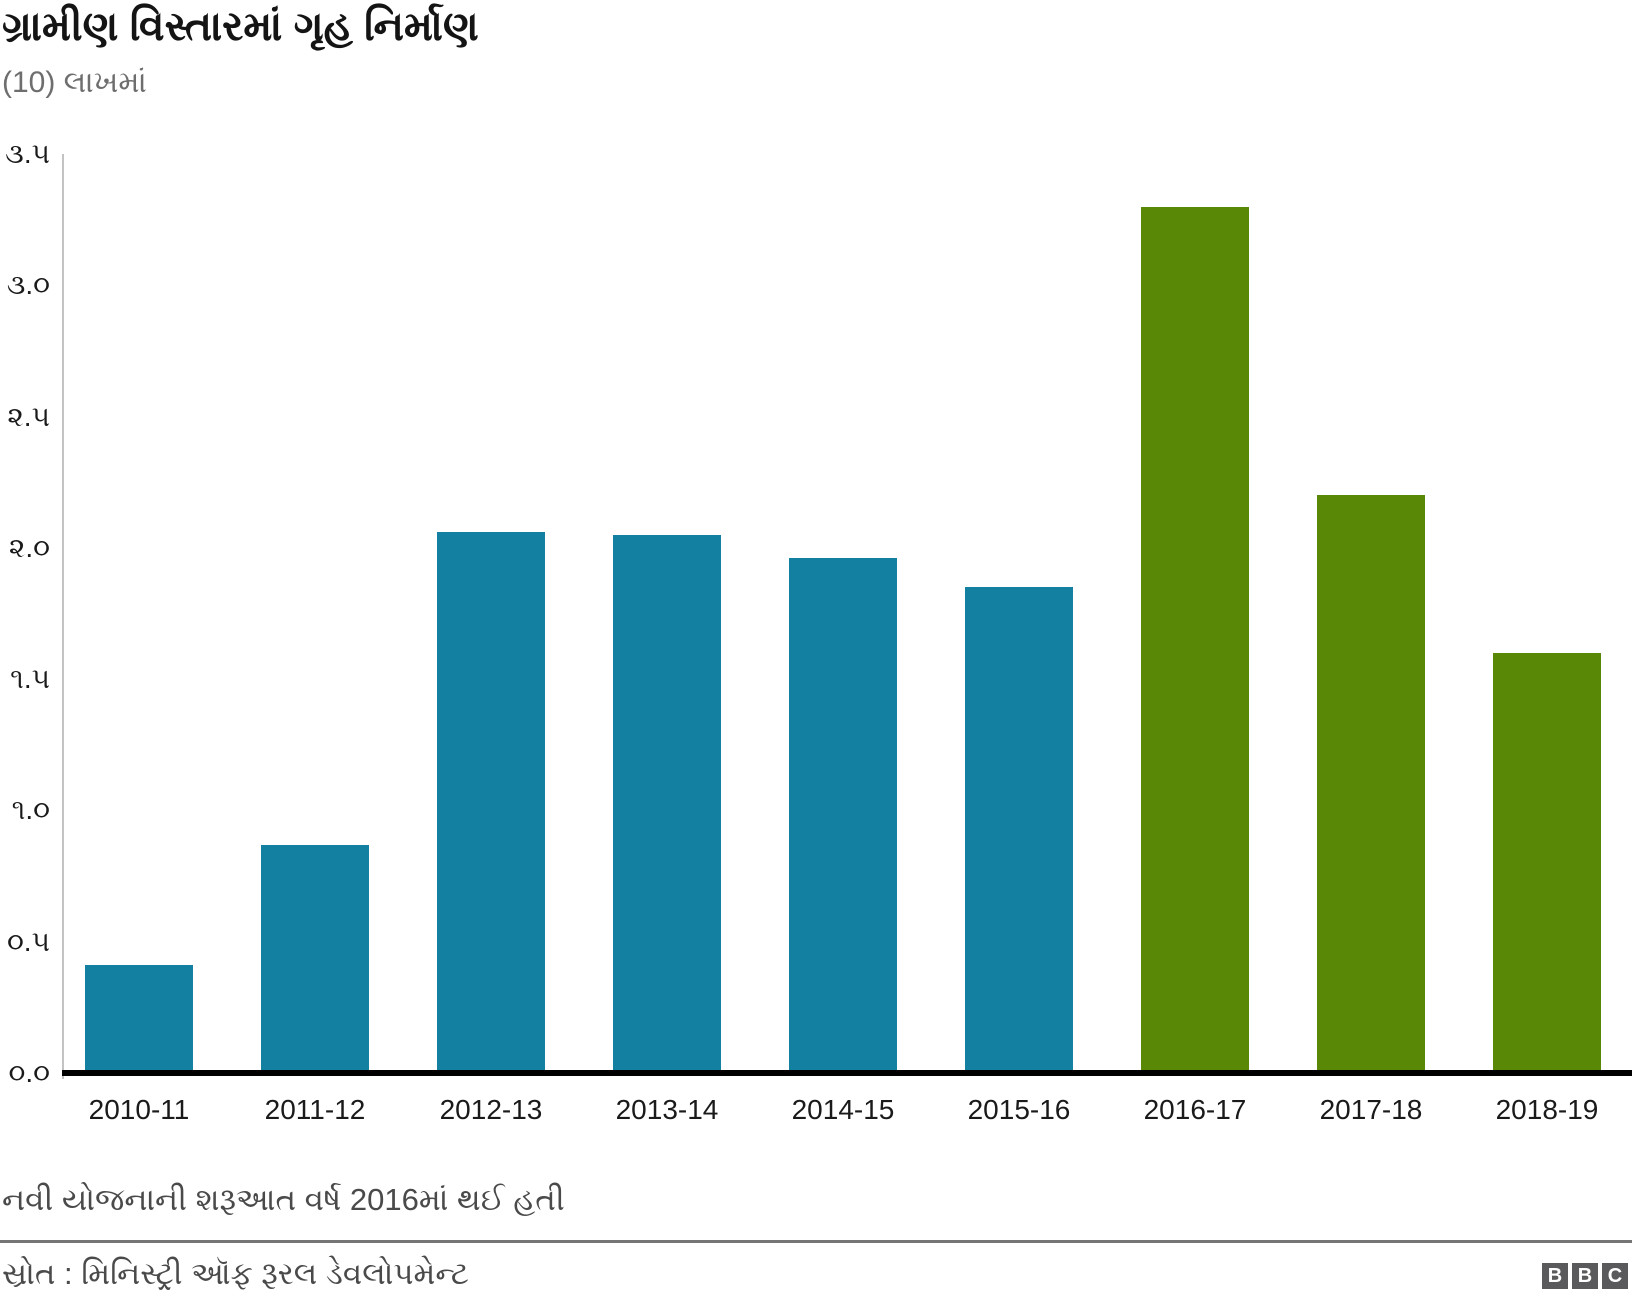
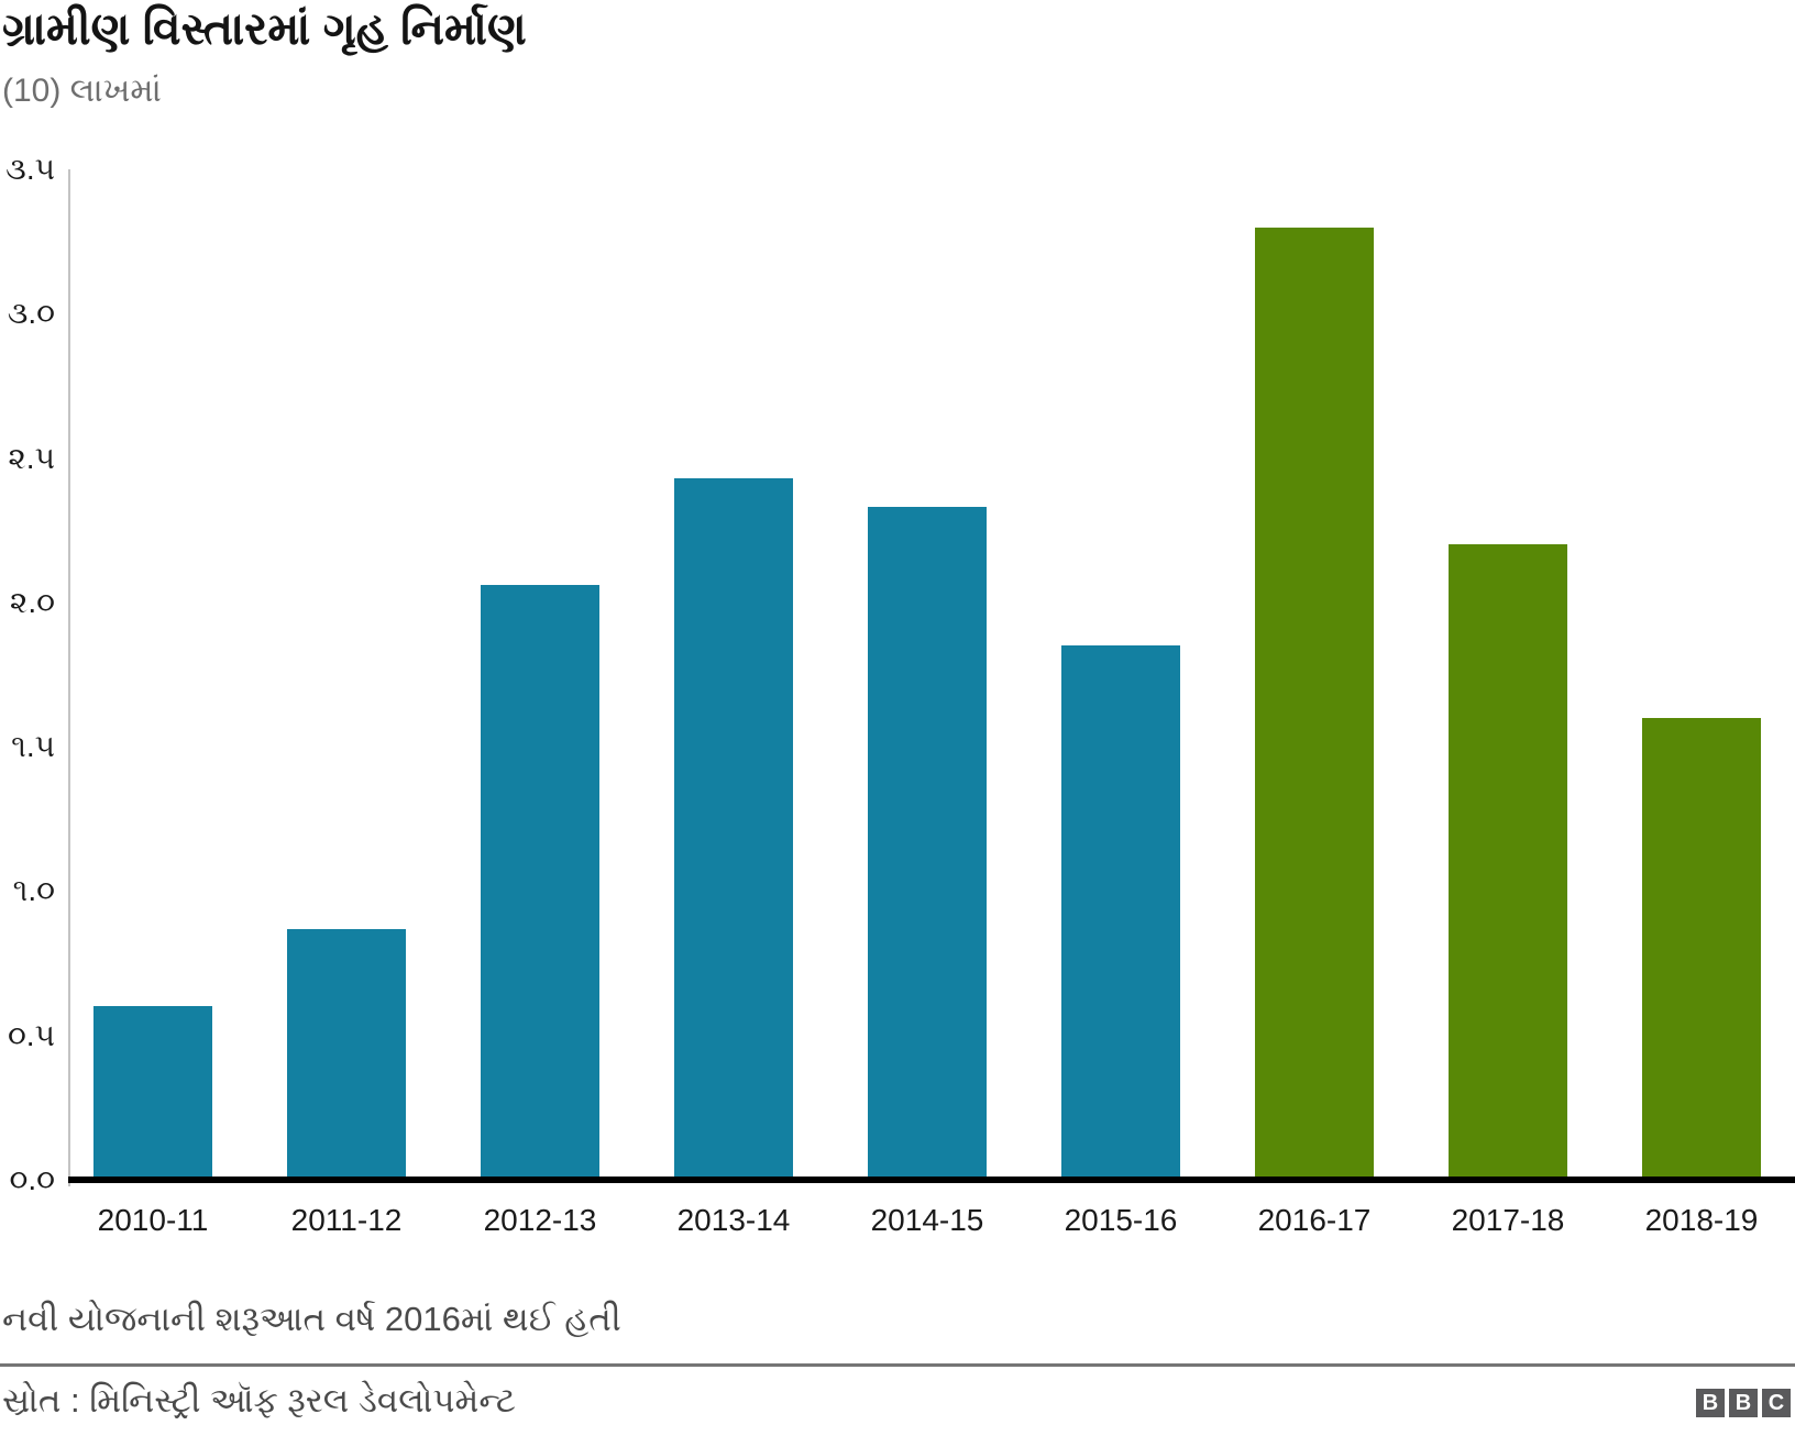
2010-11: 0.41 -> 0.60
2013-14: 2.05 -> 2.43
2014-15: 1.96 -> 2.33
